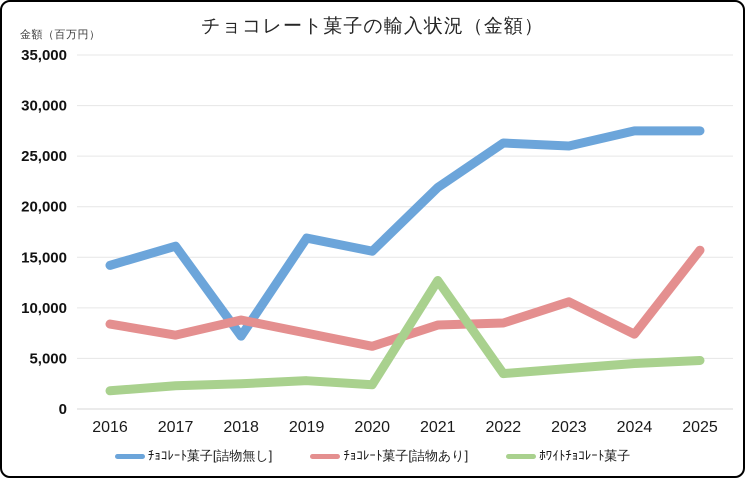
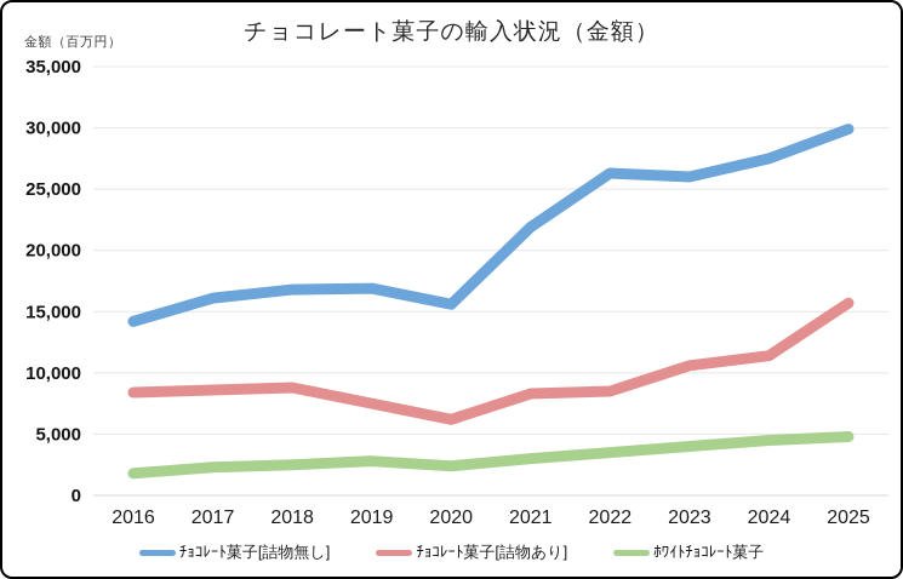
ﾁｮｺﾚｰﾄ菓子[詰物あり]/2017: 7300 -> 8600
ﾁｮｺﾚｰﾄ菓子[詰物無し]/2018: 7200 -> 16800
ﾎﾜｲﾄﾁｮｺﾚｰﾄ菓子/2021: 12700 -> 3000
ﾁｮｺﾚｰﾄ菓子[詰物あり]/2024: 7400 -> 11400
ﾁｮｺﾚｰﾄ菓子[詰物無し]/2025: 27500 -> 29900
